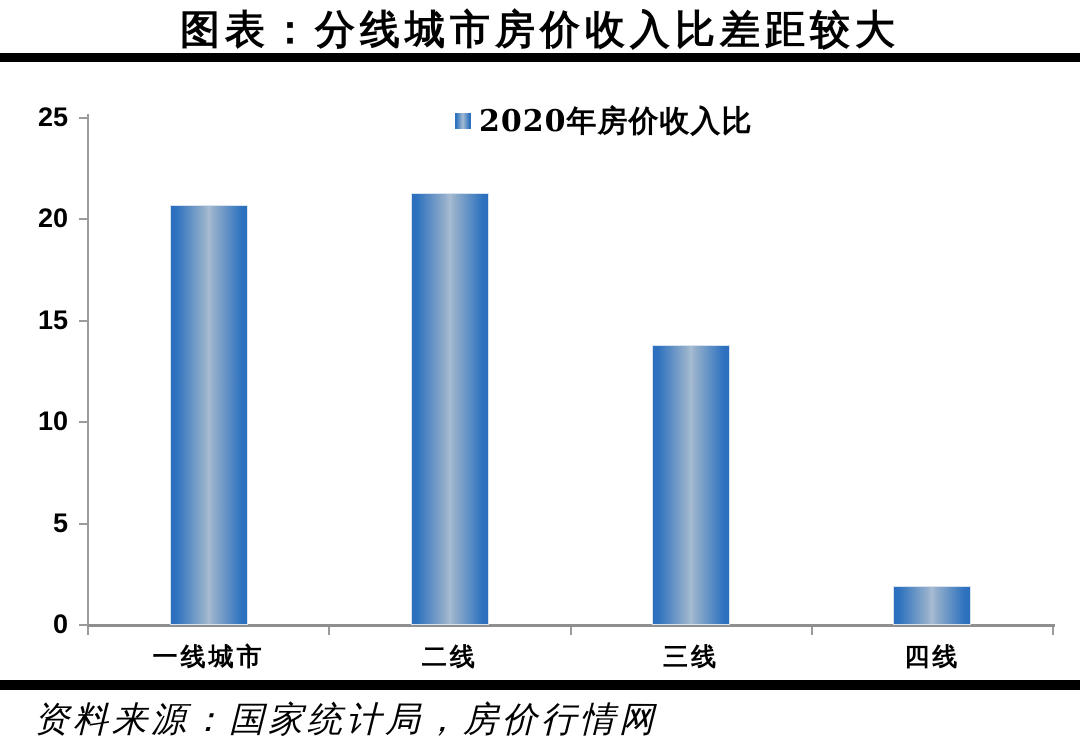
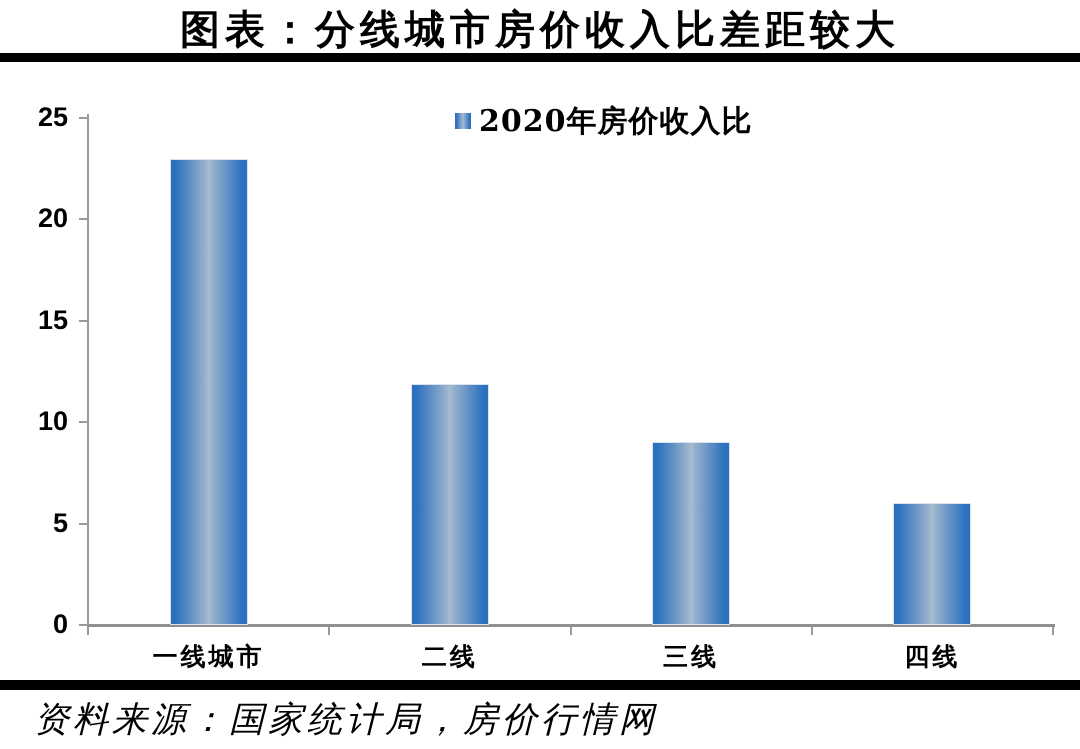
一线城市: 20.7 -> 23.0
二线: 21.3 -> 11.9
三线: 13.8 -> 9.0
四线: 1.9 -> 6.0
